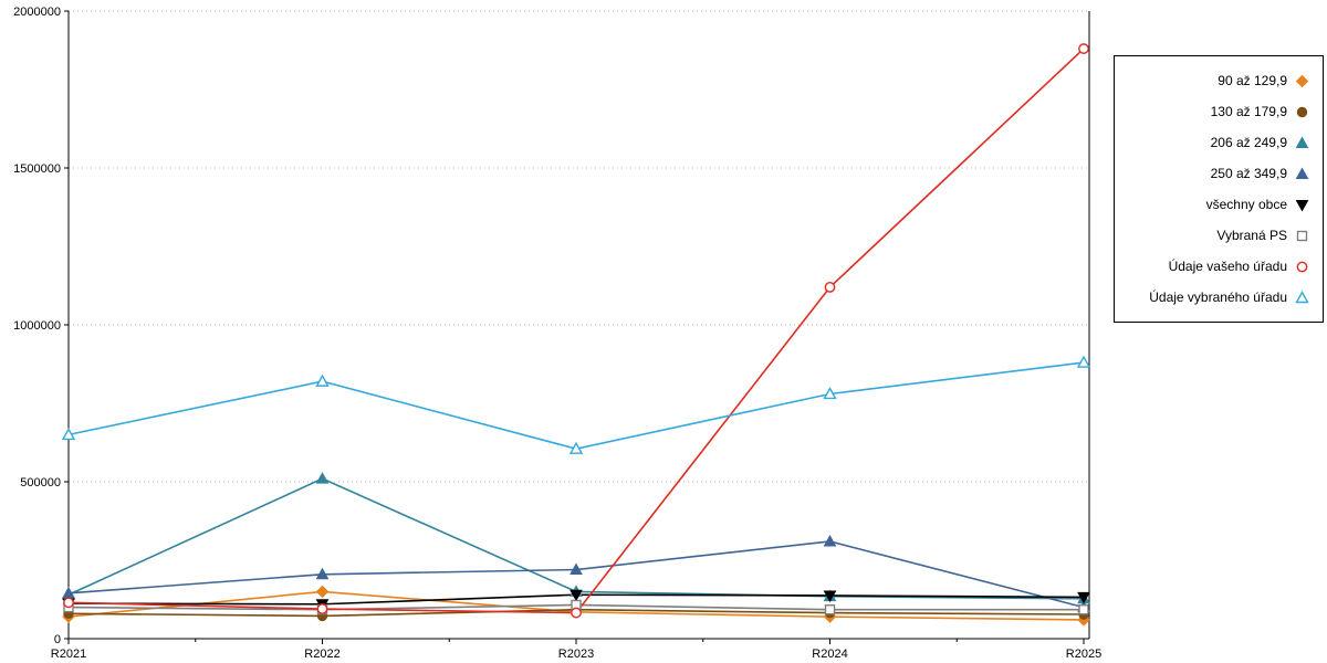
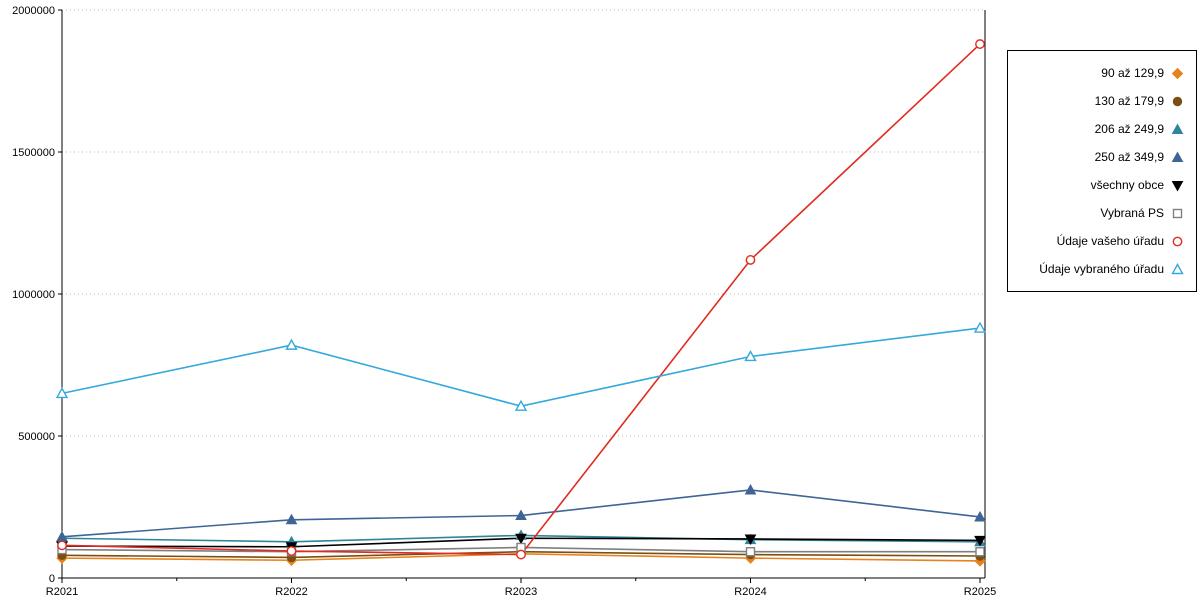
90 až 129,9/R2022: 150000 -> 60000
206 až 249,9/R2022: 510000 -> 130000
250 až 349,9/R2025: 100000 -> 220000
